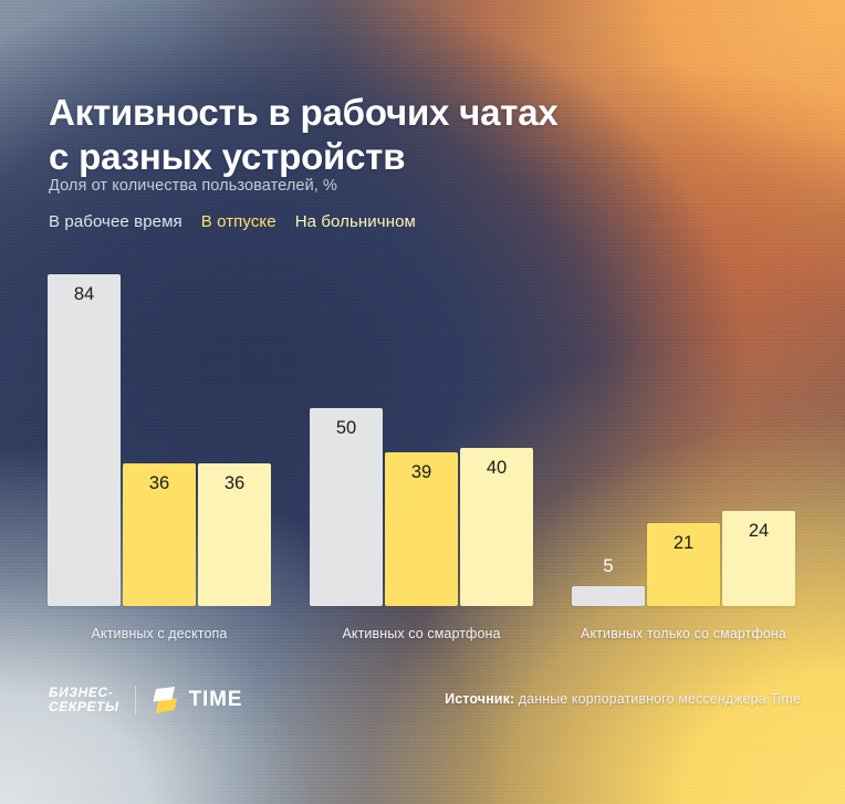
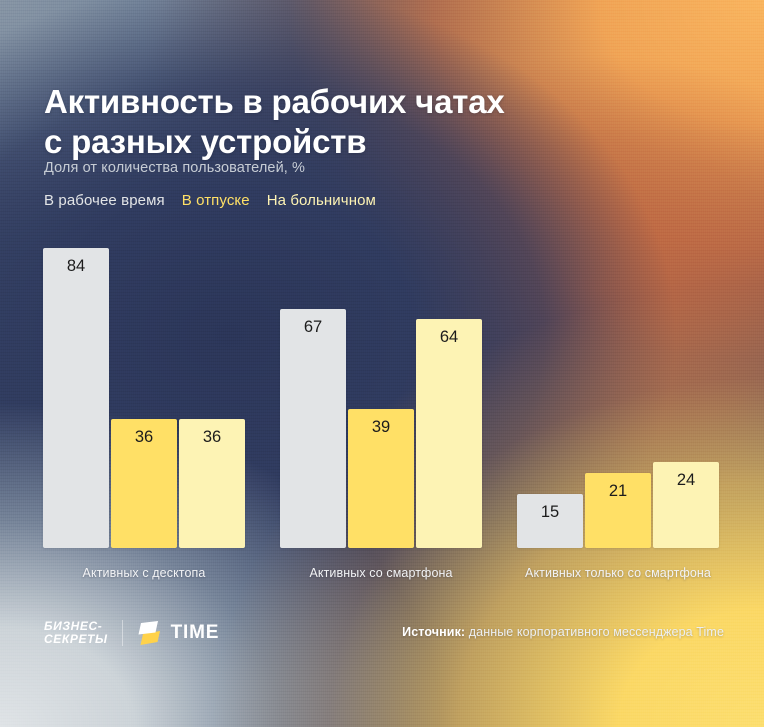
В рабочее время/Активных со смартфона: 50 -> 67
На больничном/Активных со смартфона: 40 -> 64
В рабочее время/Активных только со смартфона: 5 -> 15
